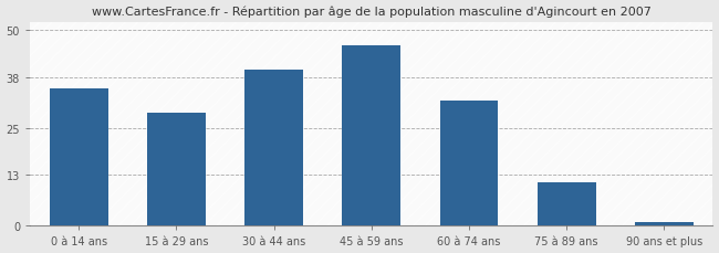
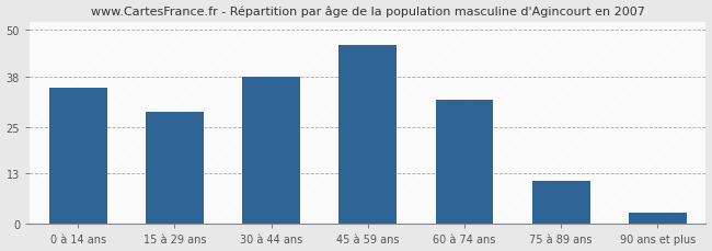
30 à 44 ans: 40 -> 38
90 ans et plus: 1 -> 3
